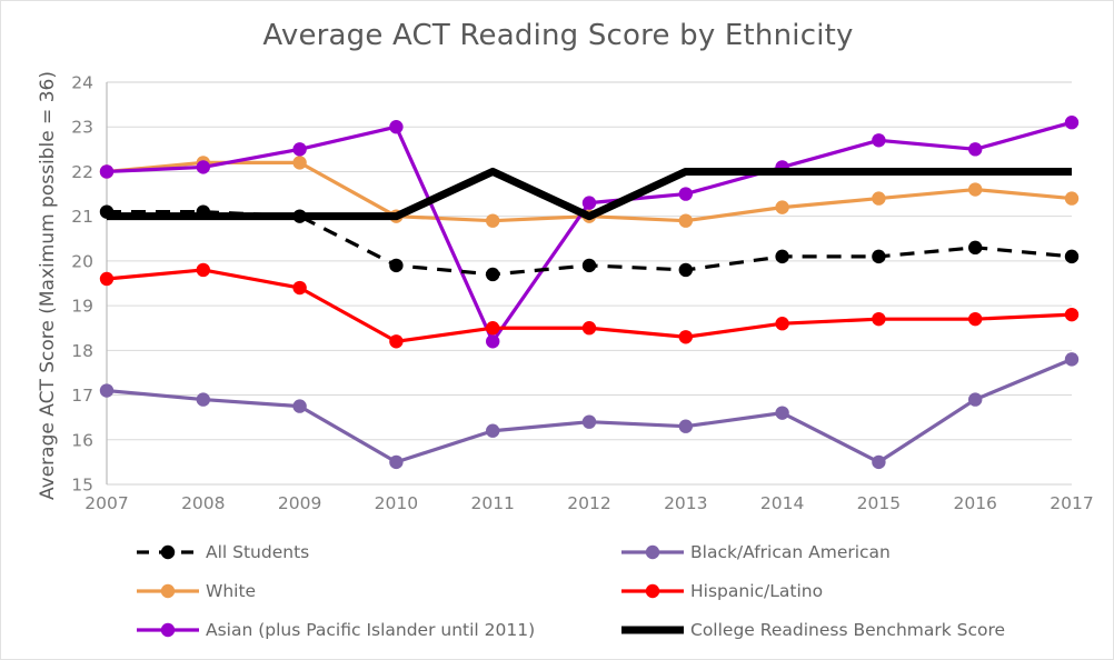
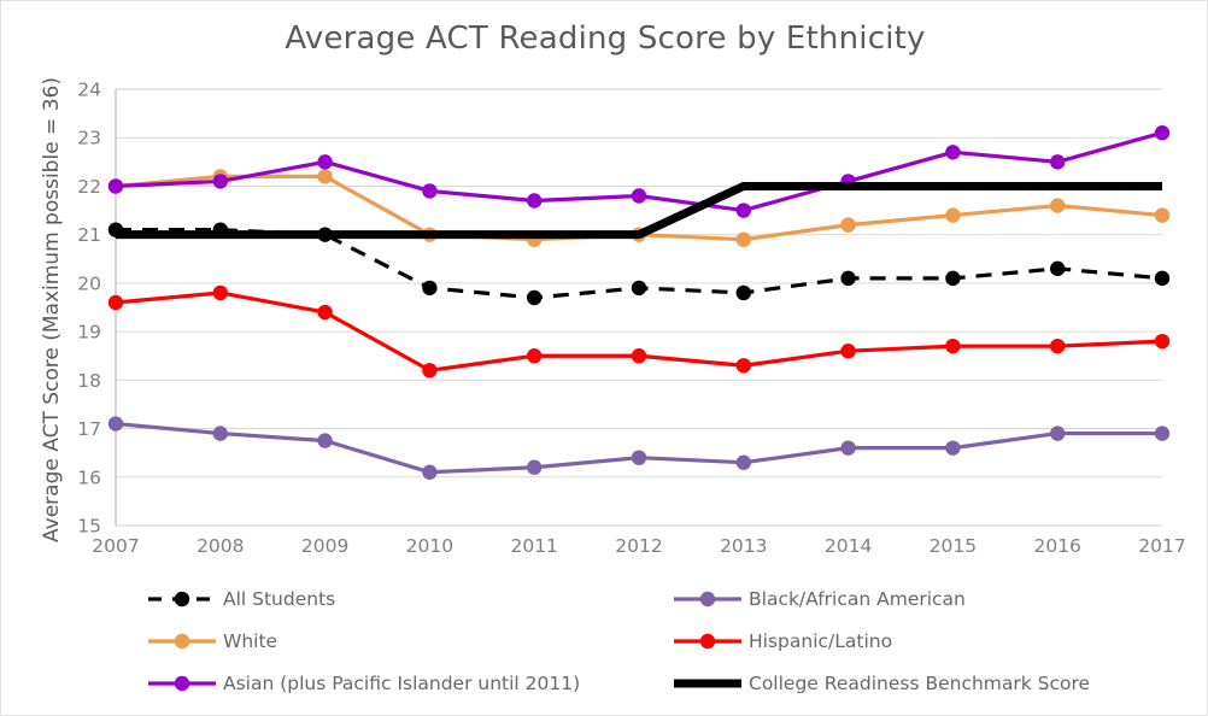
Asian (plus Pacific Islander until 2011)/2010: 23.0 -> 21.9
Black/African American/2010: 15.5 -> 16.1
Asian (plus Pacific Islander until 2011)/2011: 18.2 -> 21.7
College Readiness Benchmark Score/2011: 22 -> 21
Asian (plus Pacific Islander until 2011)/2012: 21.3 -> 21.8
Black/African American/2015: 15.5 -> 16.6
Black/African American/2017: 17.8 -> 16.9
